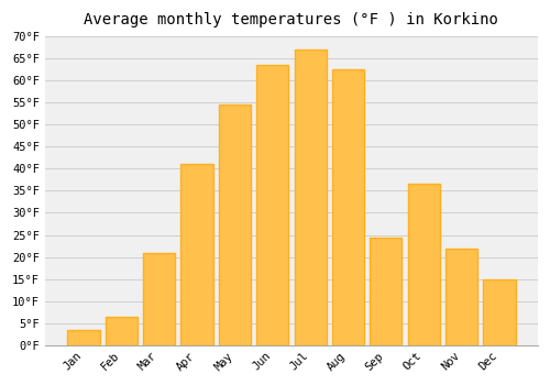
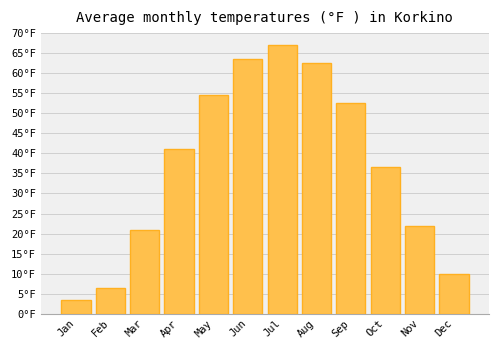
Sep: 24.5°F -> 52.5°F
Dec: 15.0°F -> 10.0°F
